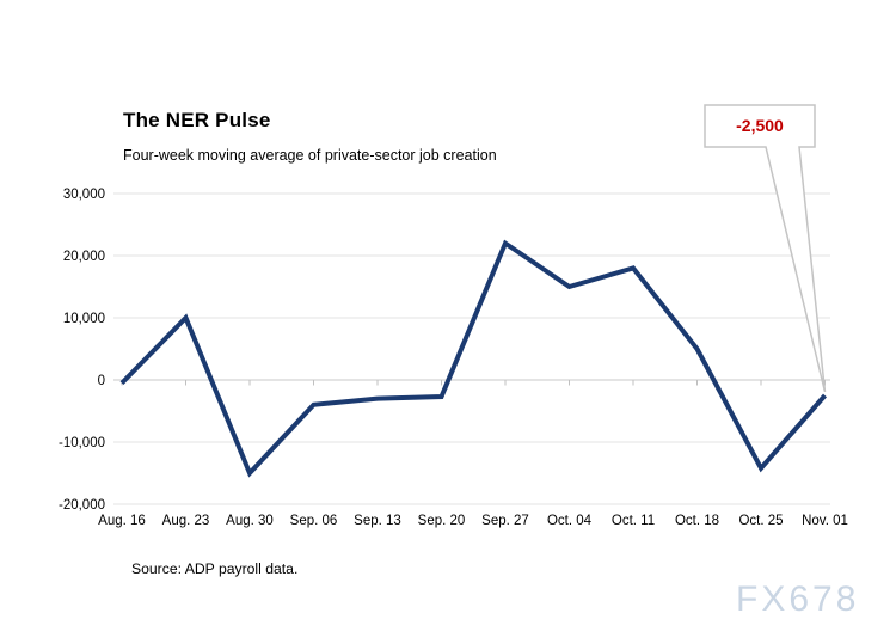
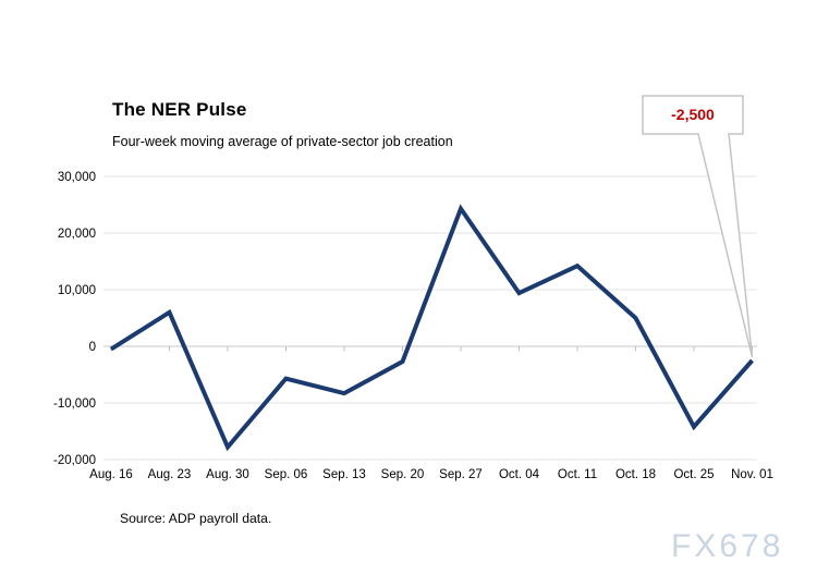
Aug. 23: 10000 -> 6000
Aug. 30: -15000 -> -18000
Sep. 06: -4000 -> -6000
Sep. 13: -3000 -> -8000
Sep. 27: 22000 -> 24000
Oct. 04: 15000 -> 9000
Oct. 11: 18000 -> 14000
